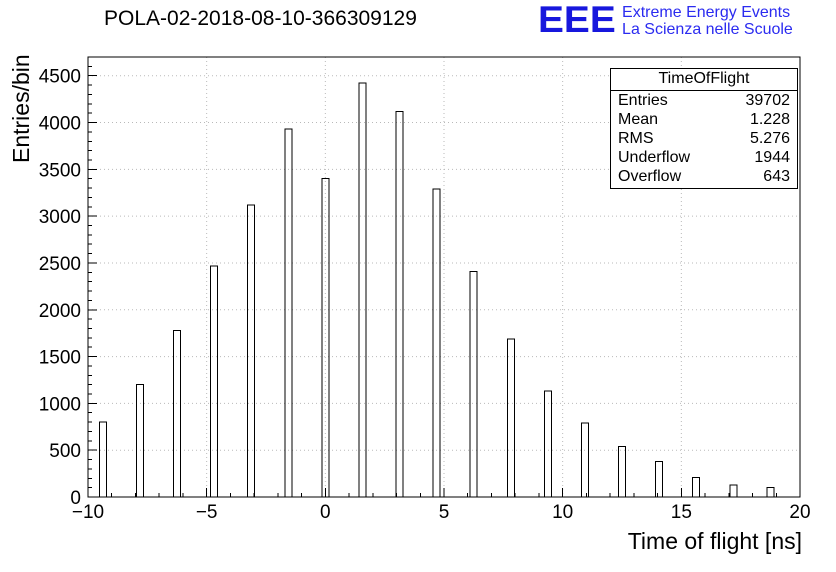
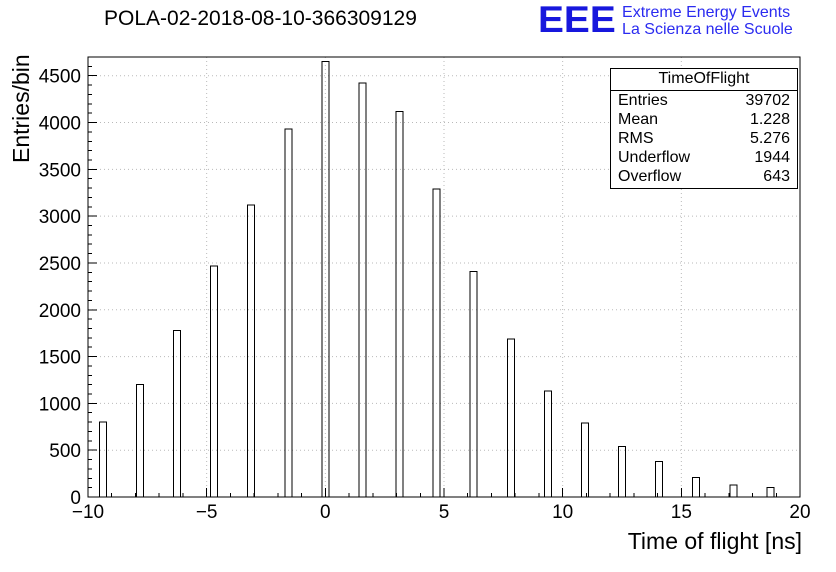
0: 3400 -> 4600
